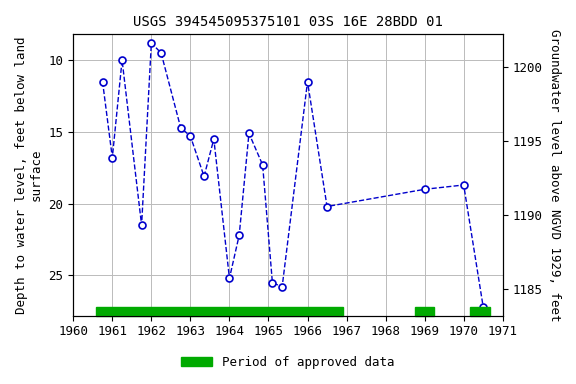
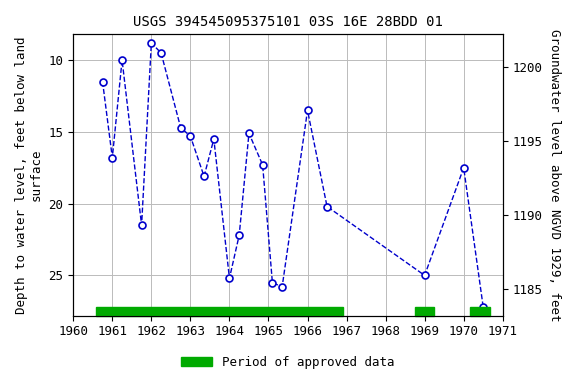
1966: 11.5 -> 13.5
1969: 19.0 -> 25.0
1970: 18.7 -> 17.5
